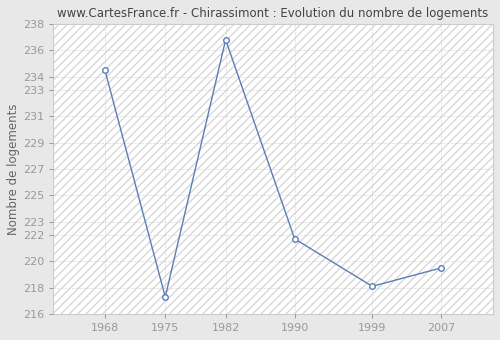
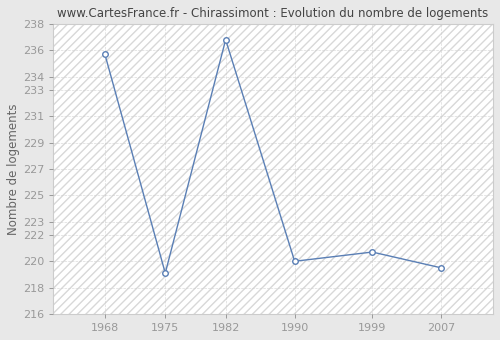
1968: 234.5 -> 235.7
1975: 217.3 -> 219.1
1990: 221.7 -> 220.0
1999: 218.1 -> 220.7
